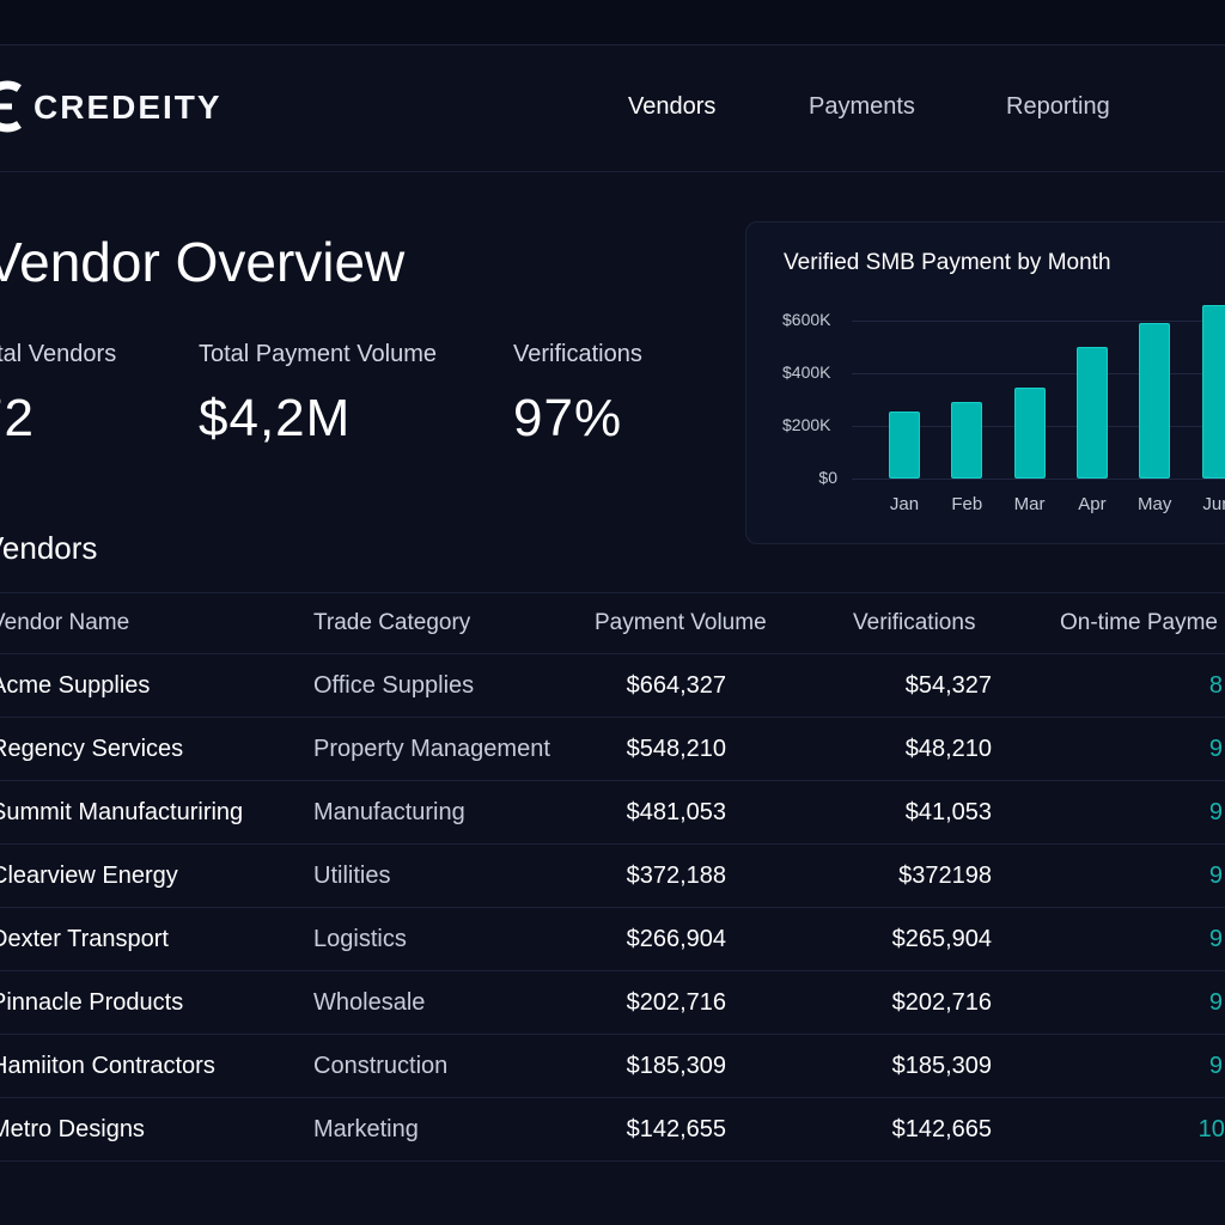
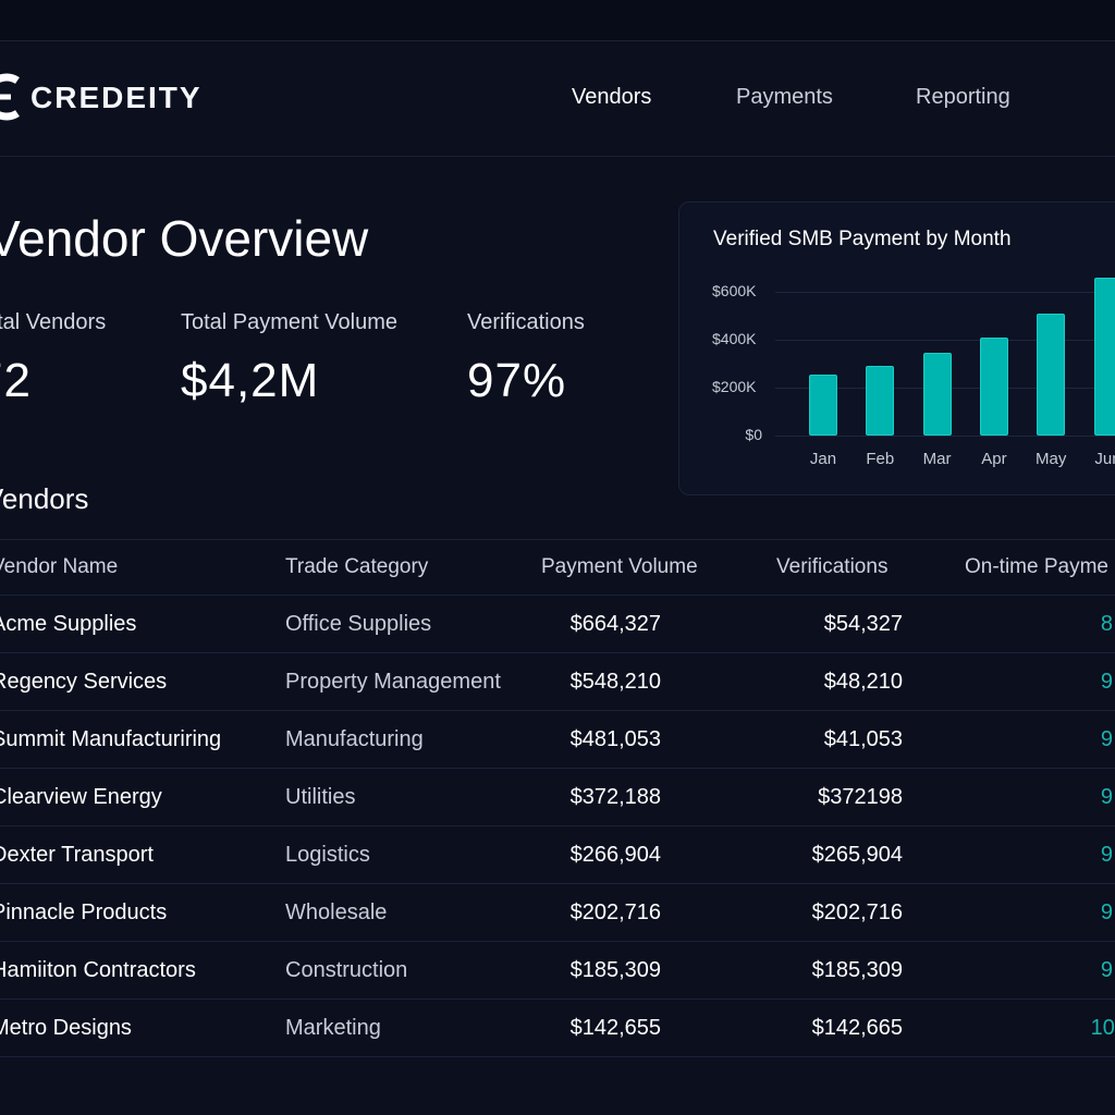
Apr: $500K -> $410K
May: $590K -> $510K
